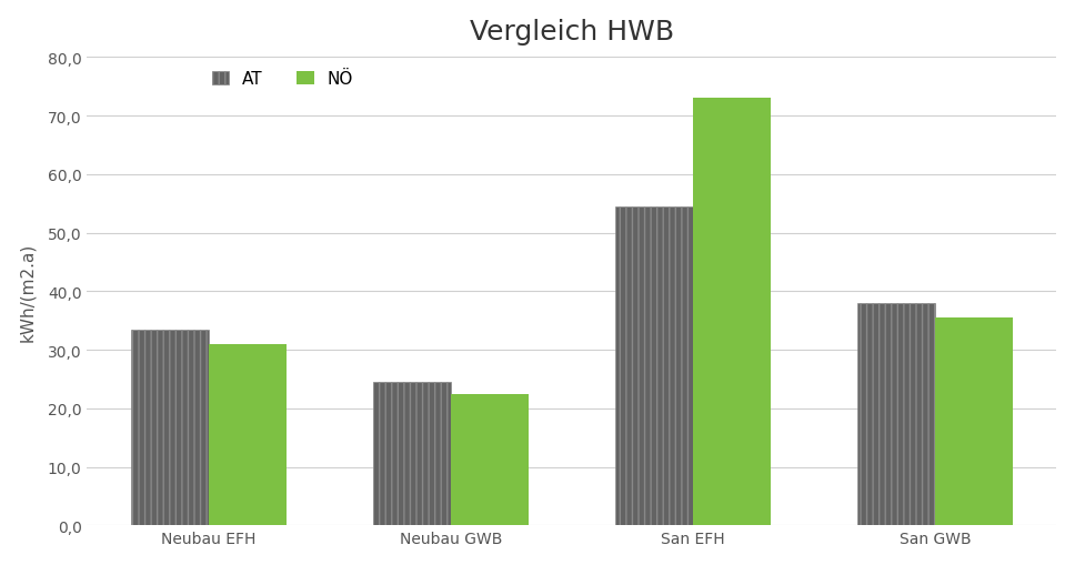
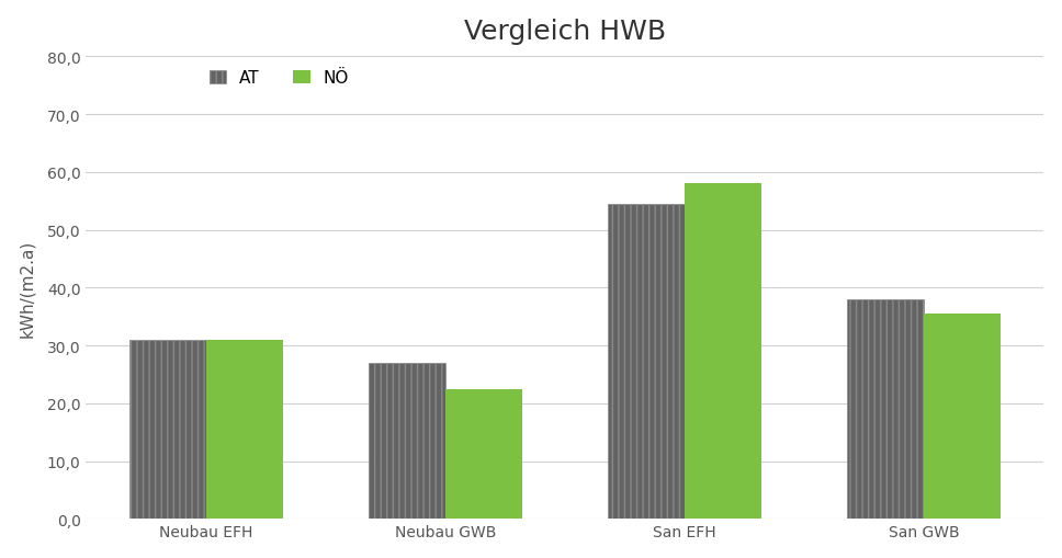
AT/Neubau EFH: 33,5 -> 31,0
AT/Neubau GWB: 24,5 -> 27,0
NÖ/San EFH: 73,0 -> 58,0
